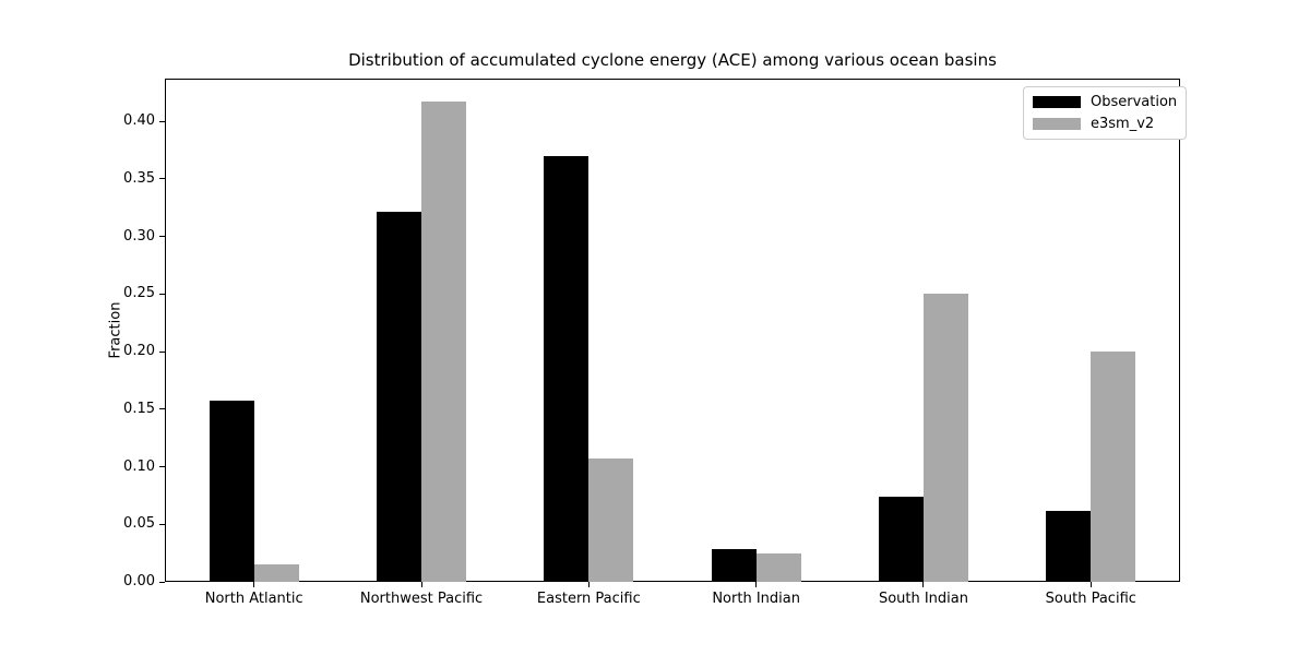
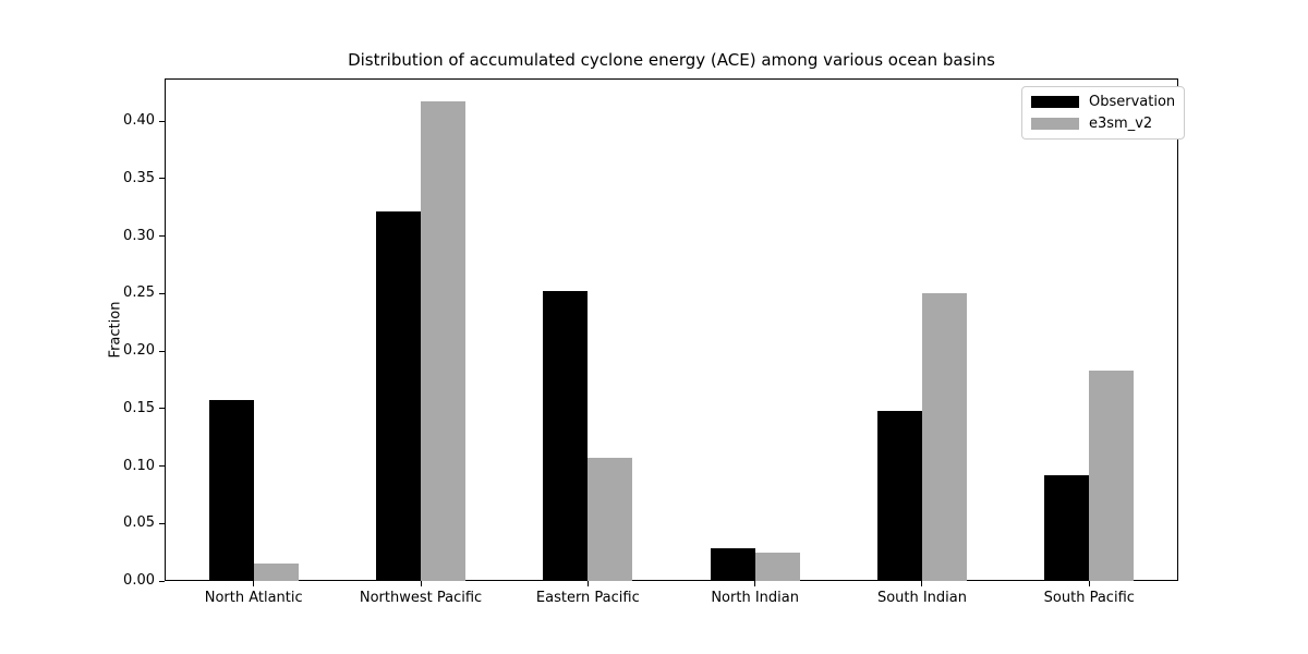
Observation/Eastern Pacific: 0.370 -> 0.252
Observation/South Indian: 0.074 -> 0.148
Observation/South Pacific: 0.062 -> 0.092
e3sm_v2/South Pacific: 0.200 -> 0.183
